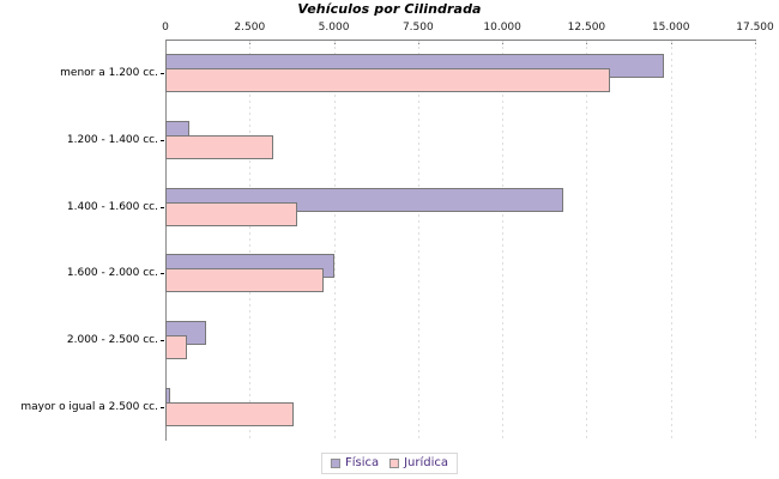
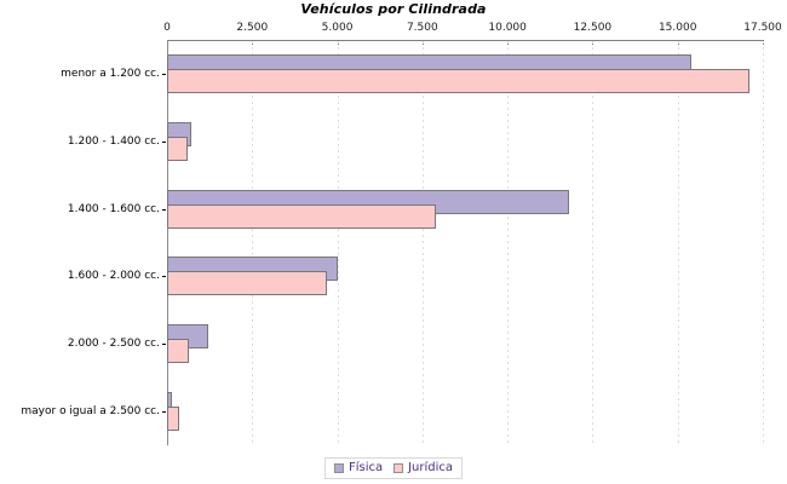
Física/menor a 1.200 cc.: 14800 -> 15400
Jurídica/menor a 1.200 cc.: 13200 -> 17100
Jurídica/1.200 - 1.400 cc.: 3200 -> 600
Jurídica/1.400 - 1.600 cc.: 3900 -> 7900
Jurídica/mayor o igual a 2.500 cc.: 3800 -> 400
